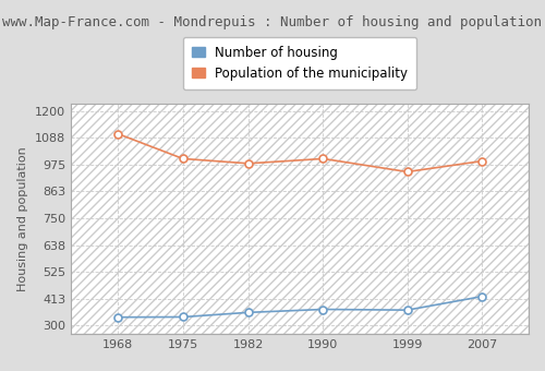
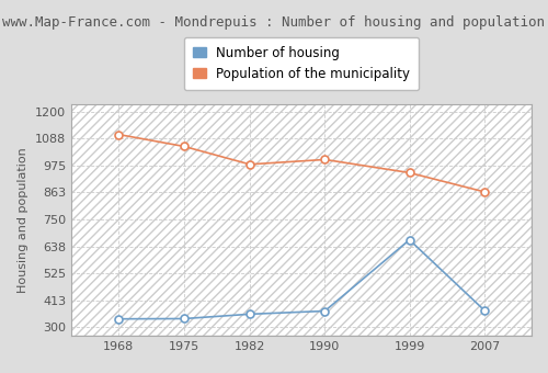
Population of the municipality/1975: 1000 -> 1055
Number of housing/1999: 365 -> 665
Number of housing/2007: 422 -> 370
Population of the municipality/2007: 990 -> 865
